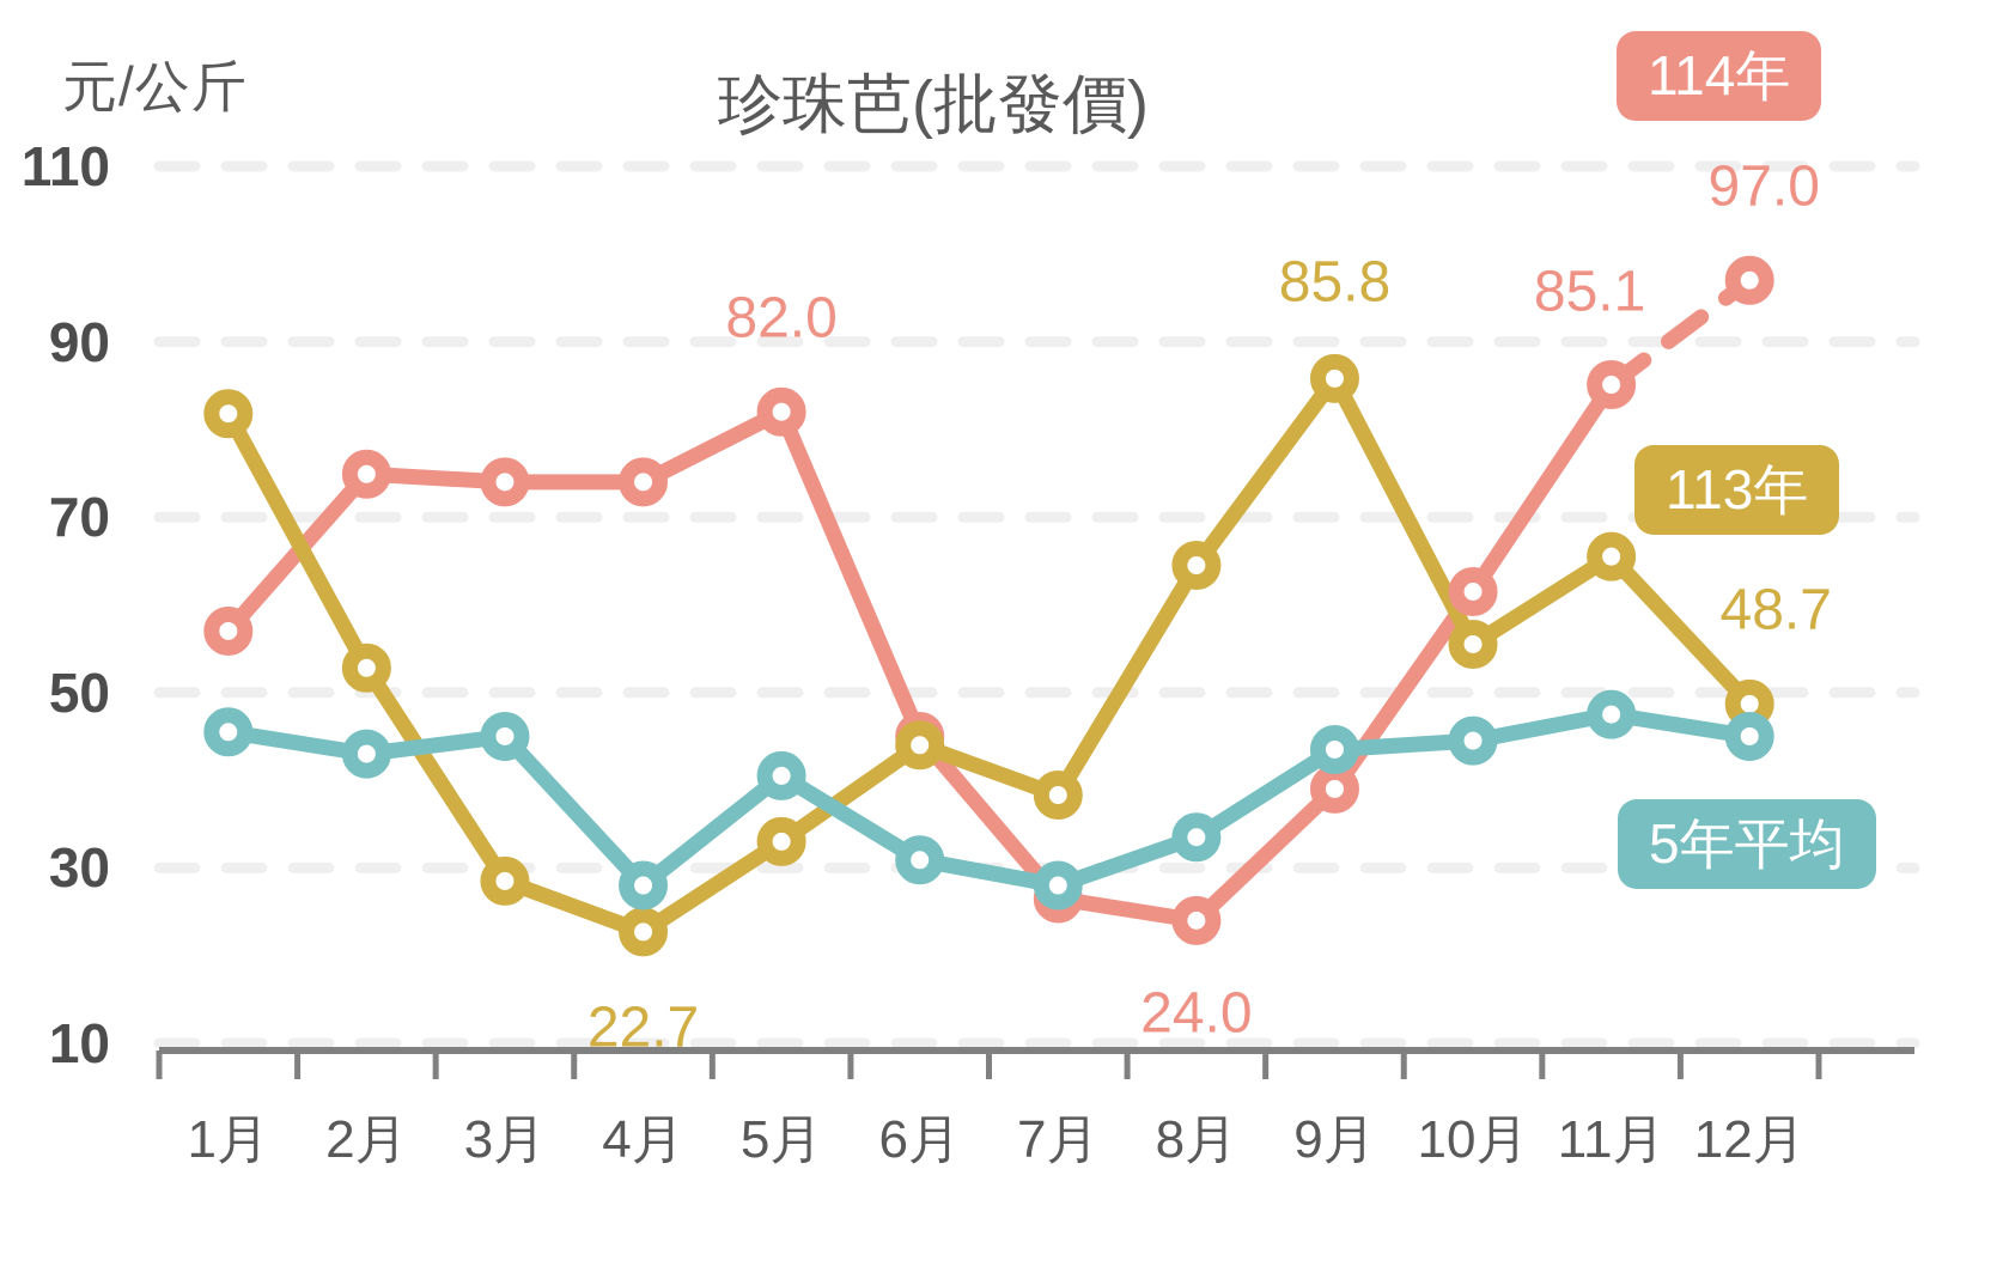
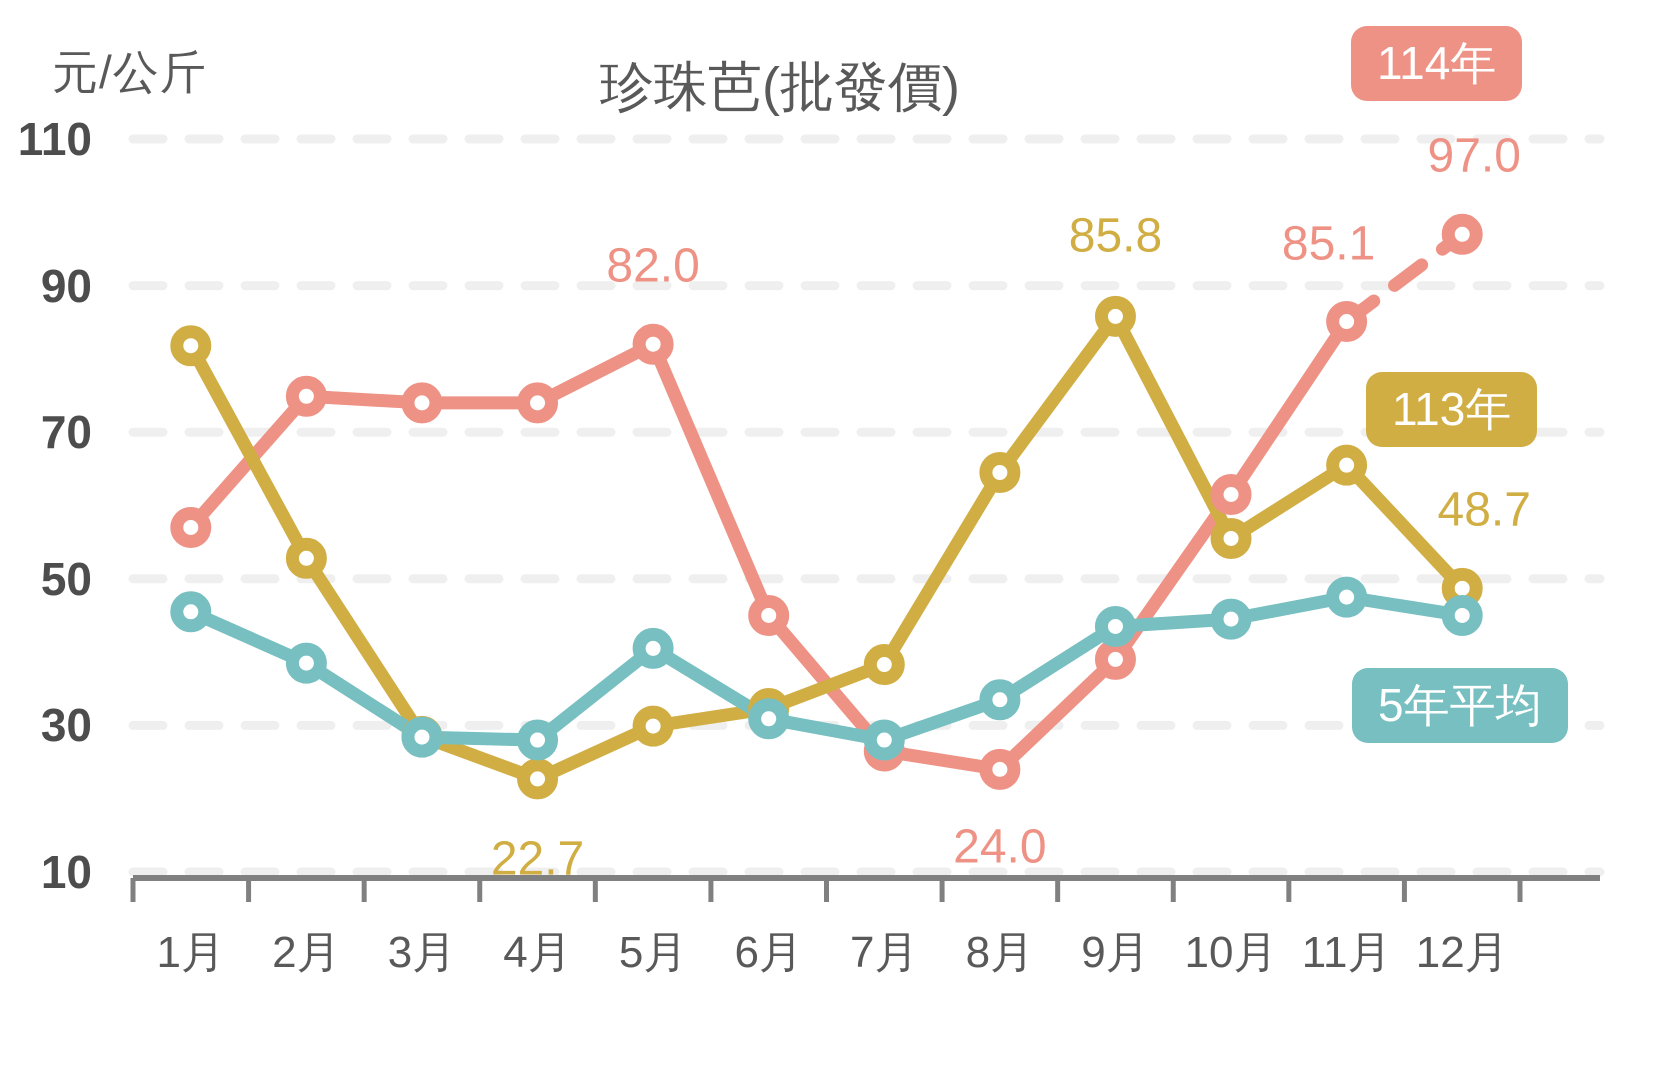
5年平均/2月: 43 -> 38
5年平均/3月: 45 -> 28
113年/5月: 33 -> 30
113年/6月: 44 -> 32
